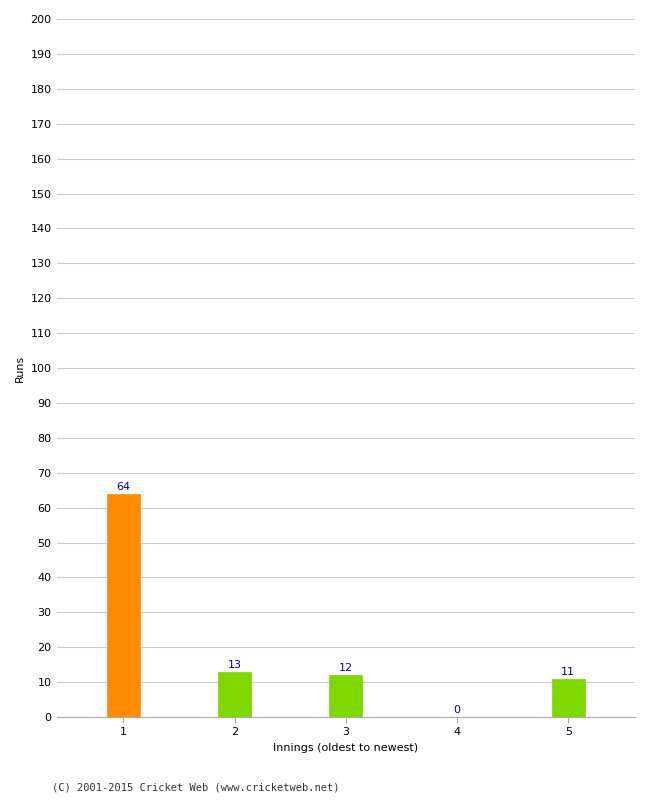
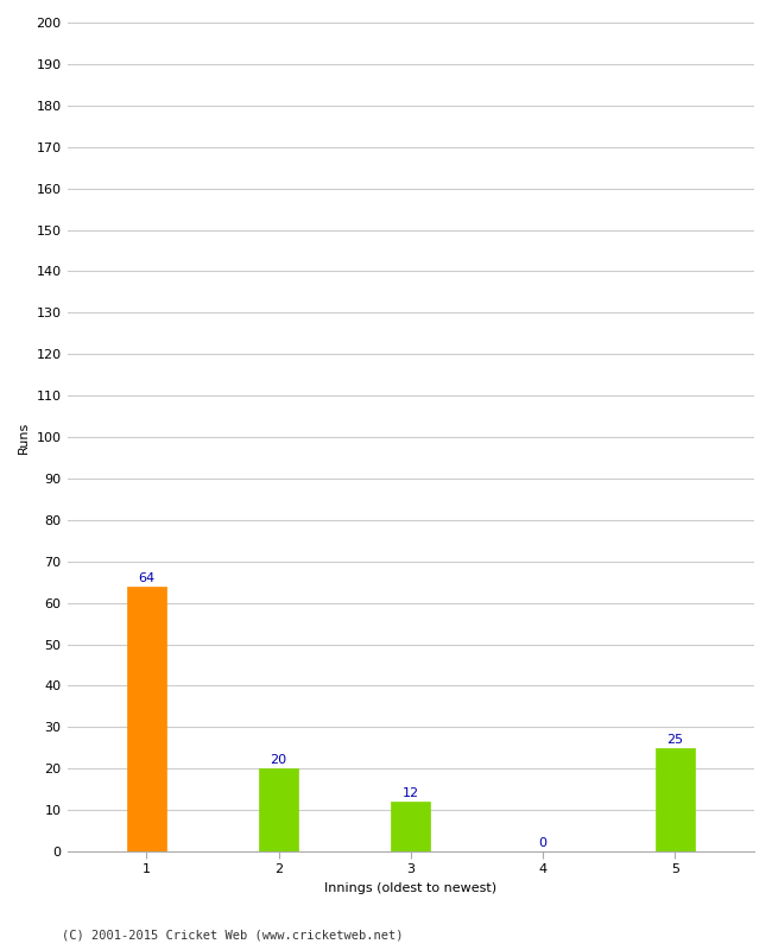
2: 13 -> 20
5: 11 -> 25
